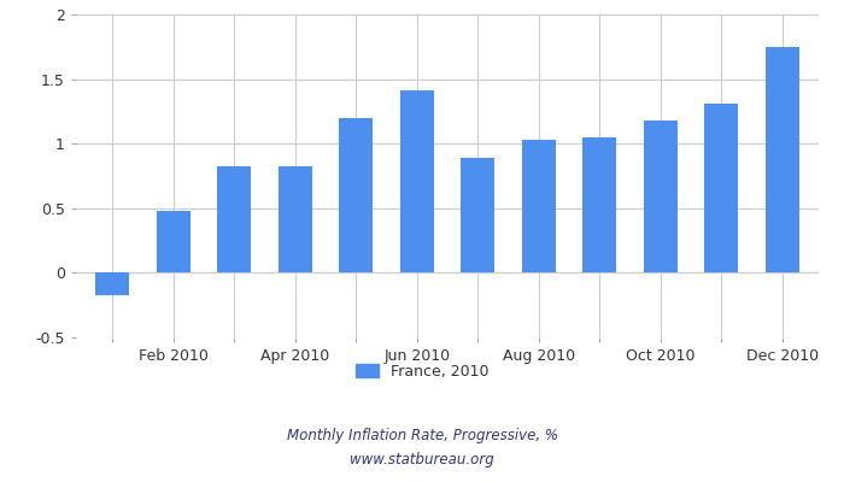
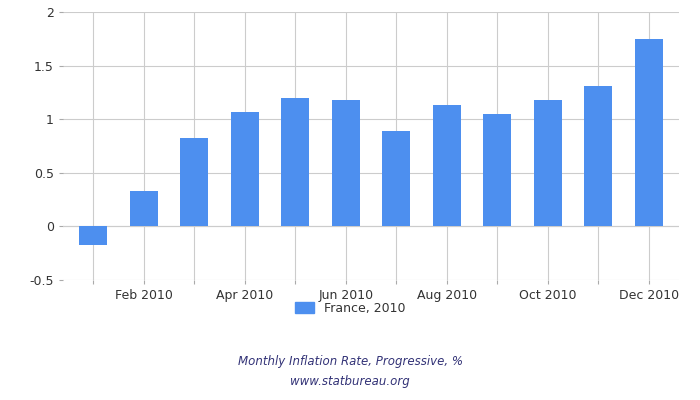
Feb 2010: 0.48 -> 0.33
Apr 2010: 0.82 -> 1.07
Jun 2010: 1.41 -> 1.18
Aug 2010: 1.03 -> 1.13
